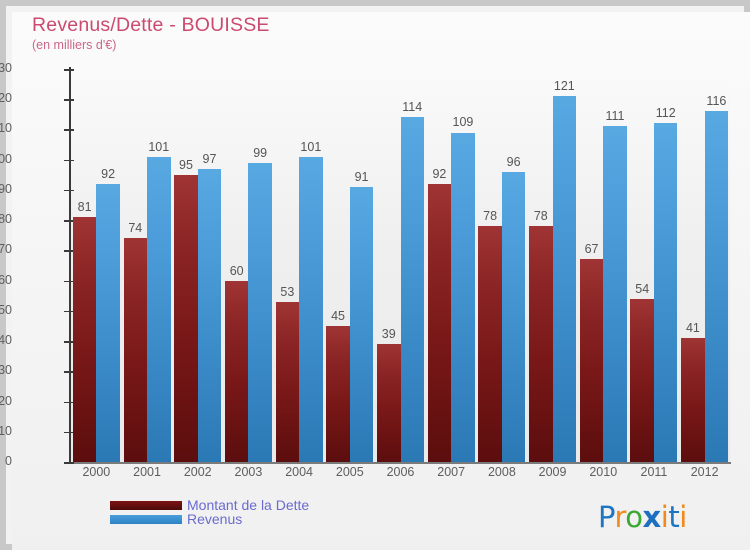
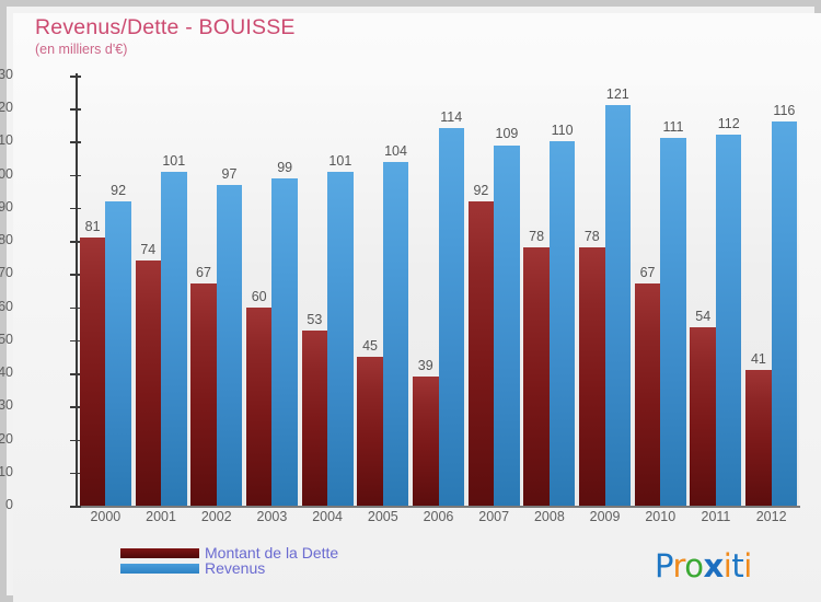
Montant de la Dette/2002: 95 -> 67
Revenus/2005: 91 -> 104
Revenus/2008: 96 -> 110
